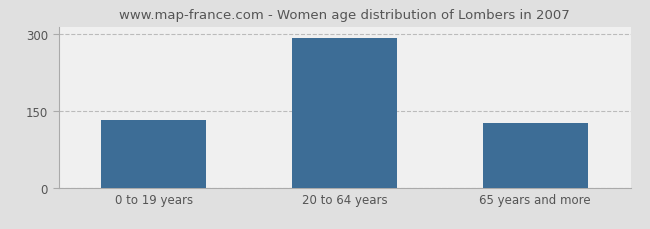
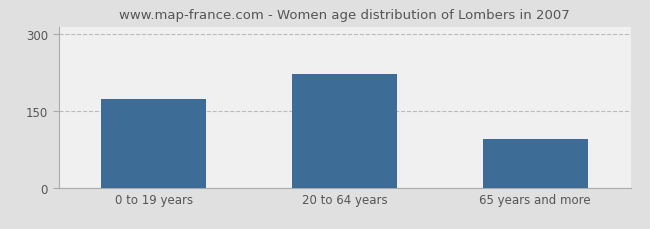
0 to 19 years: 133 -> 174
20 to 64 years: 293 -> 222
65 years and more: 126 -> 96
